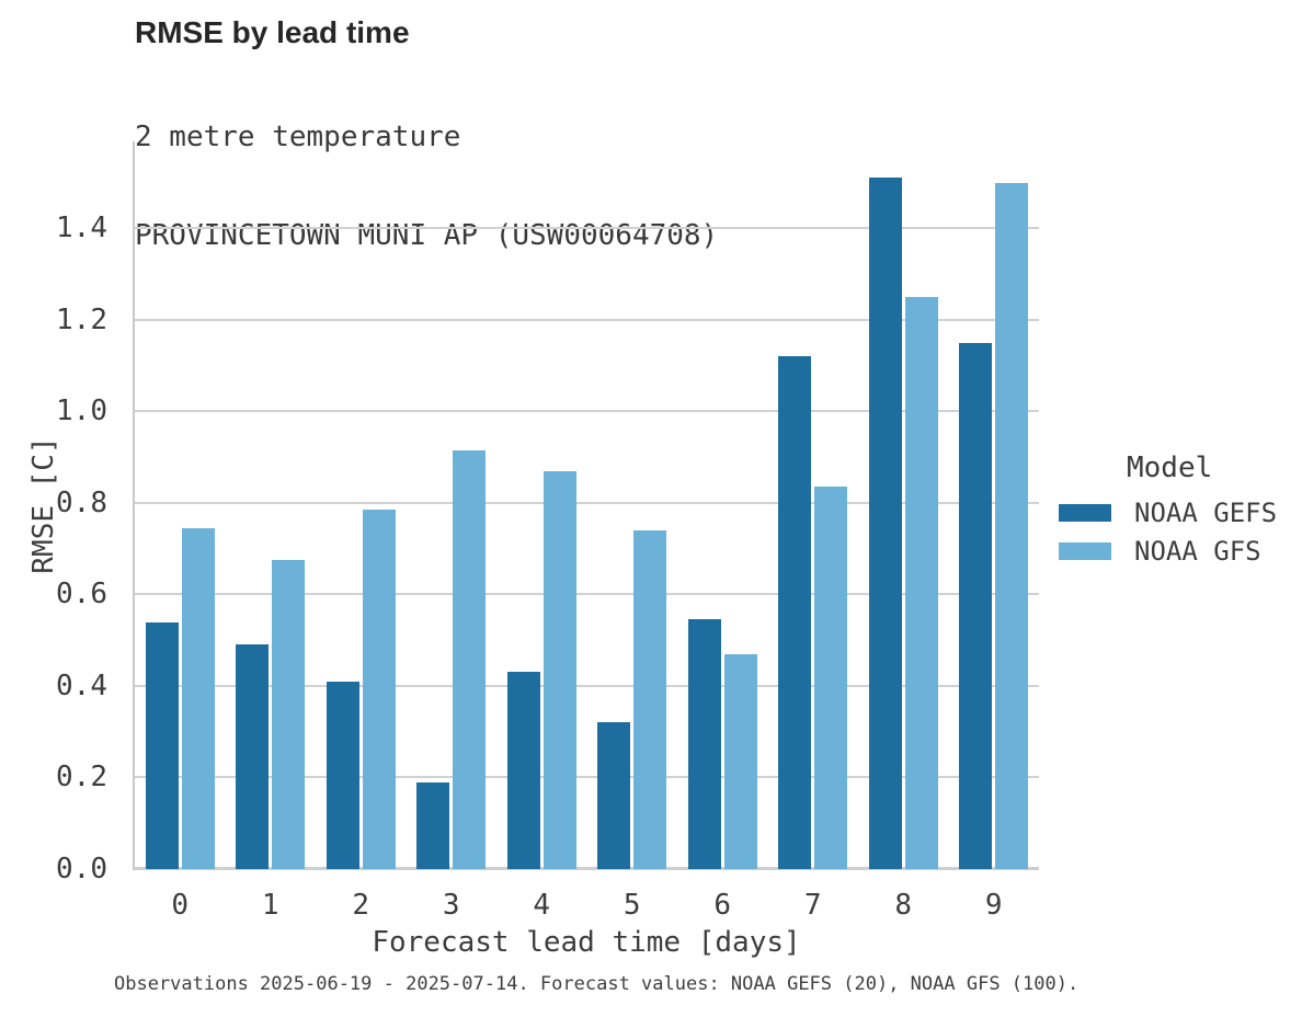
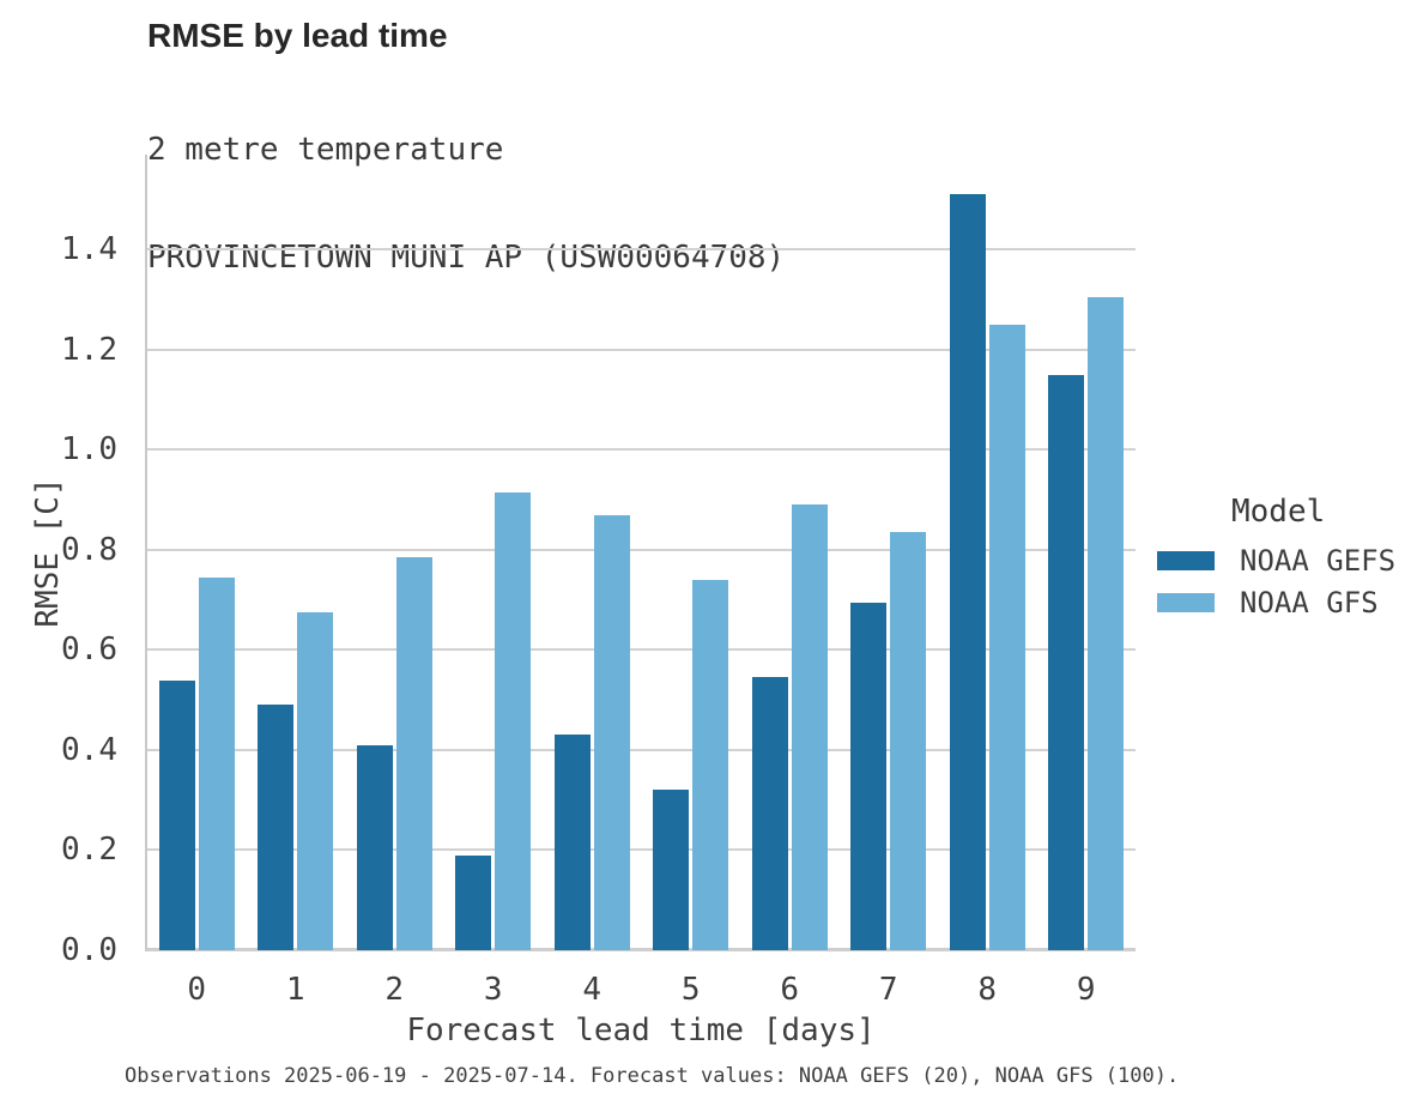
NOAA GFS/6: 0.47 -> 0.89
NOAA GEFS/7: 1.12 -> 0.69
NOAA GFS/9: 1.50 -> 1.30
